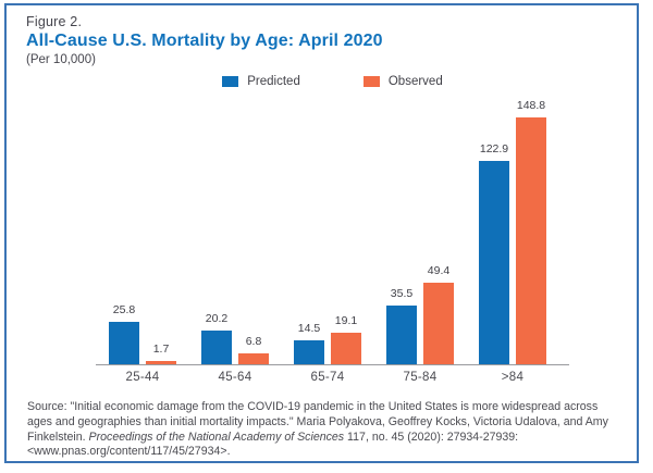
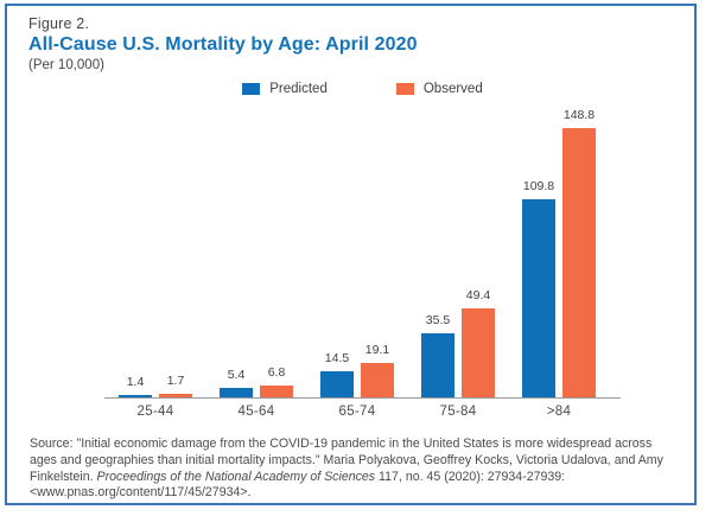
Predicted/25-44: 25.8 -> 1.4
Predicted/45-64: 20.2 -> 5.4
Predicted/>84: 122.9 -> 109.8
